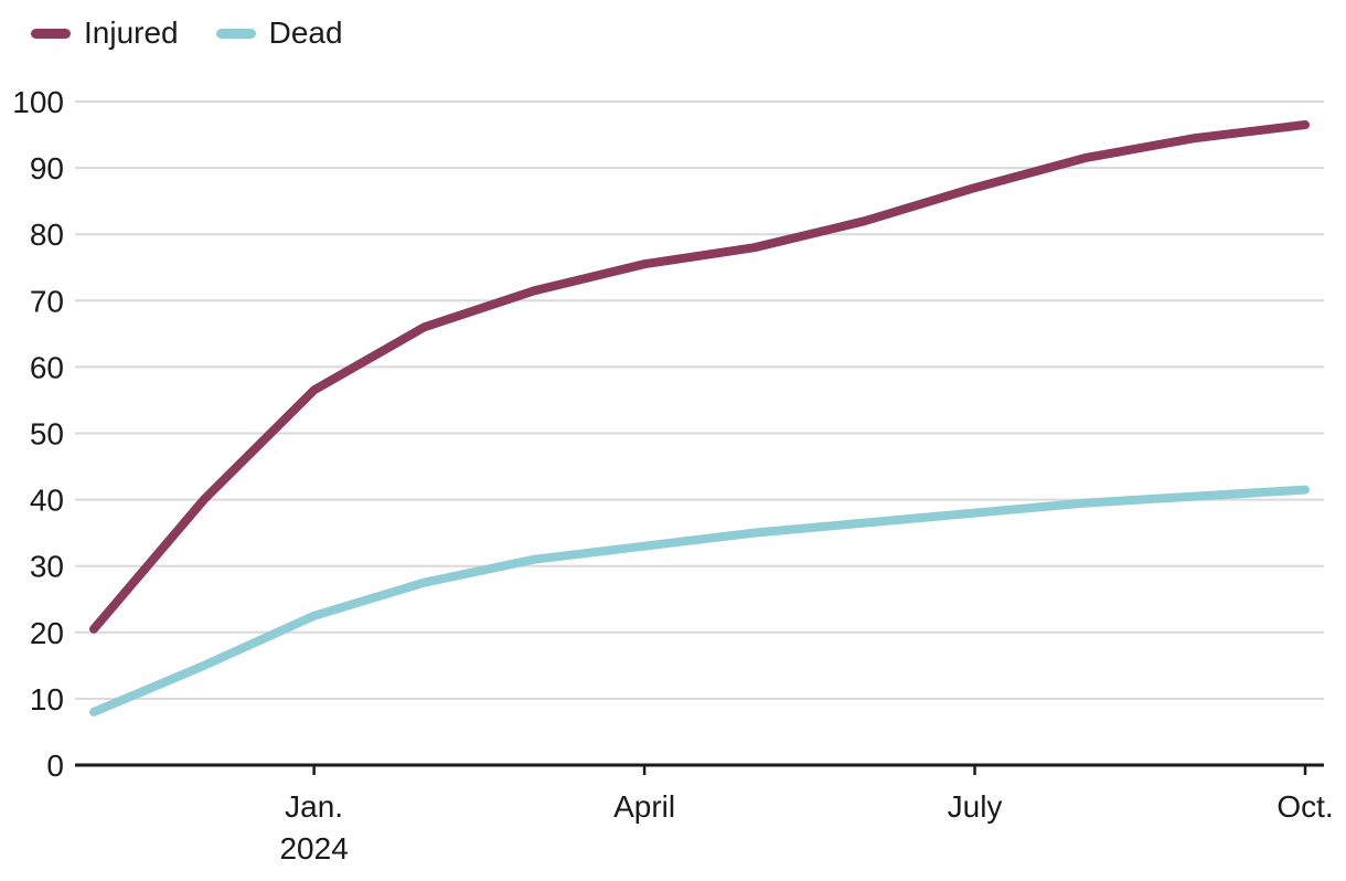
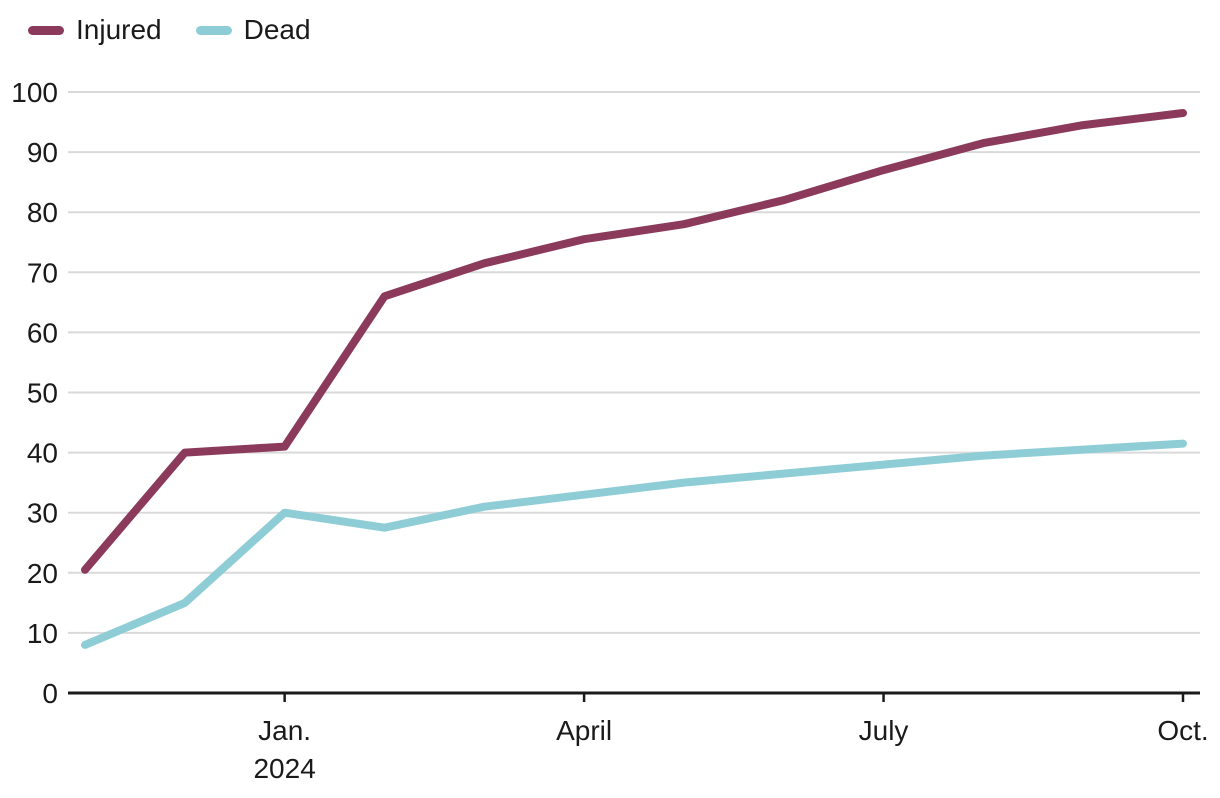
Injured/Jan. 2024: 56 -> 41
Dead/Jan. 2024: 22 -> 30
